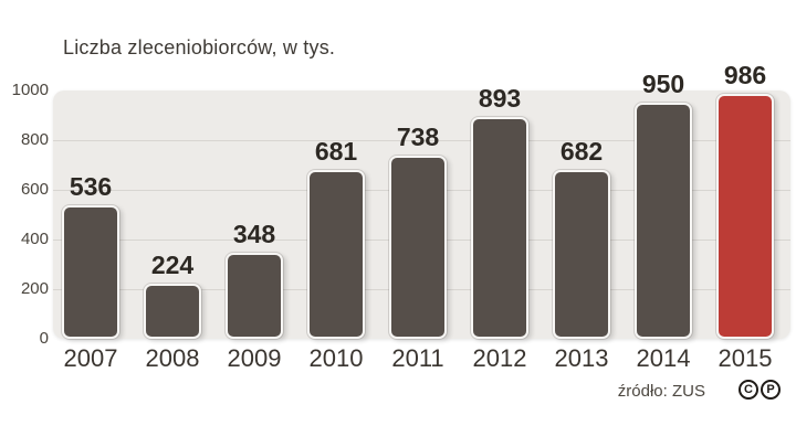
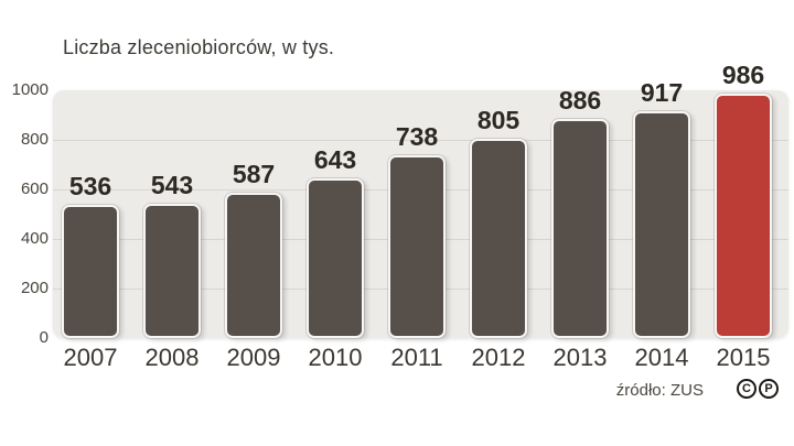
2008: 224 -> 543
2009: 348 -> 587
2010: 681 -> 643
2012: 893 -> 805
2013: 682 -> 886
2014: 950 -> 917
